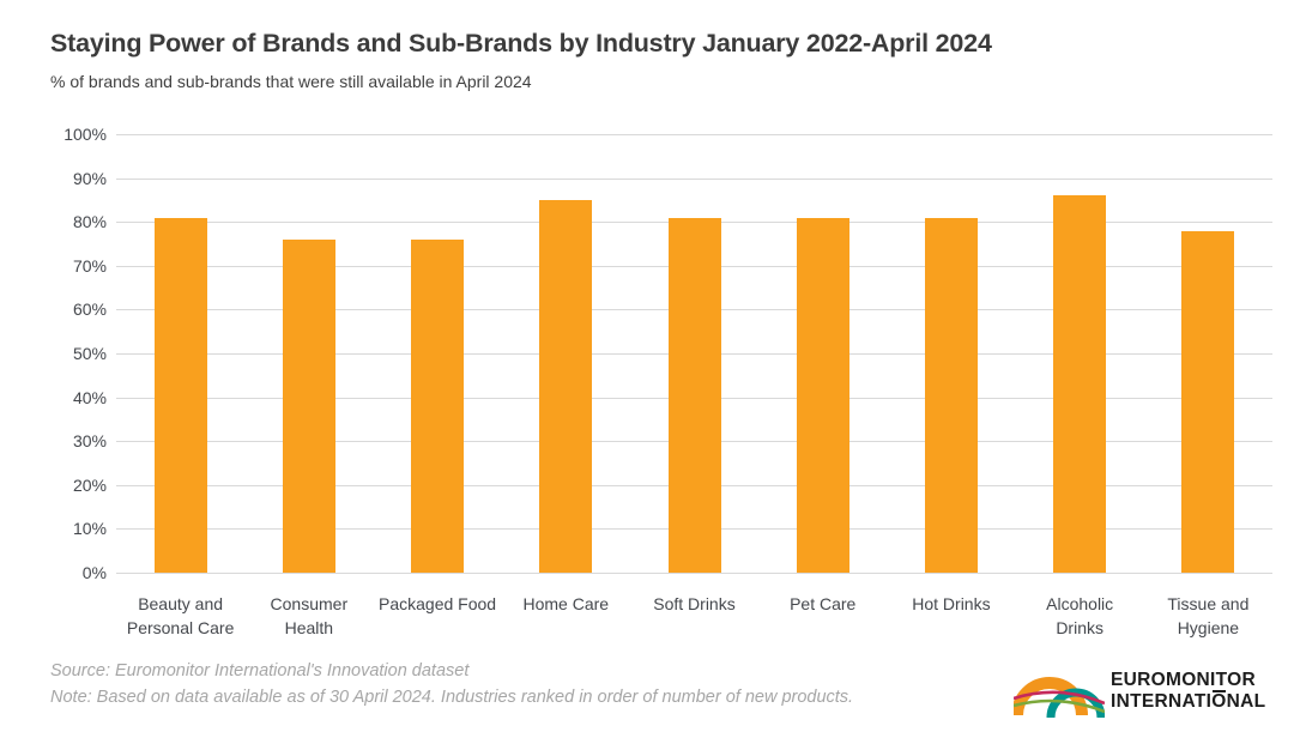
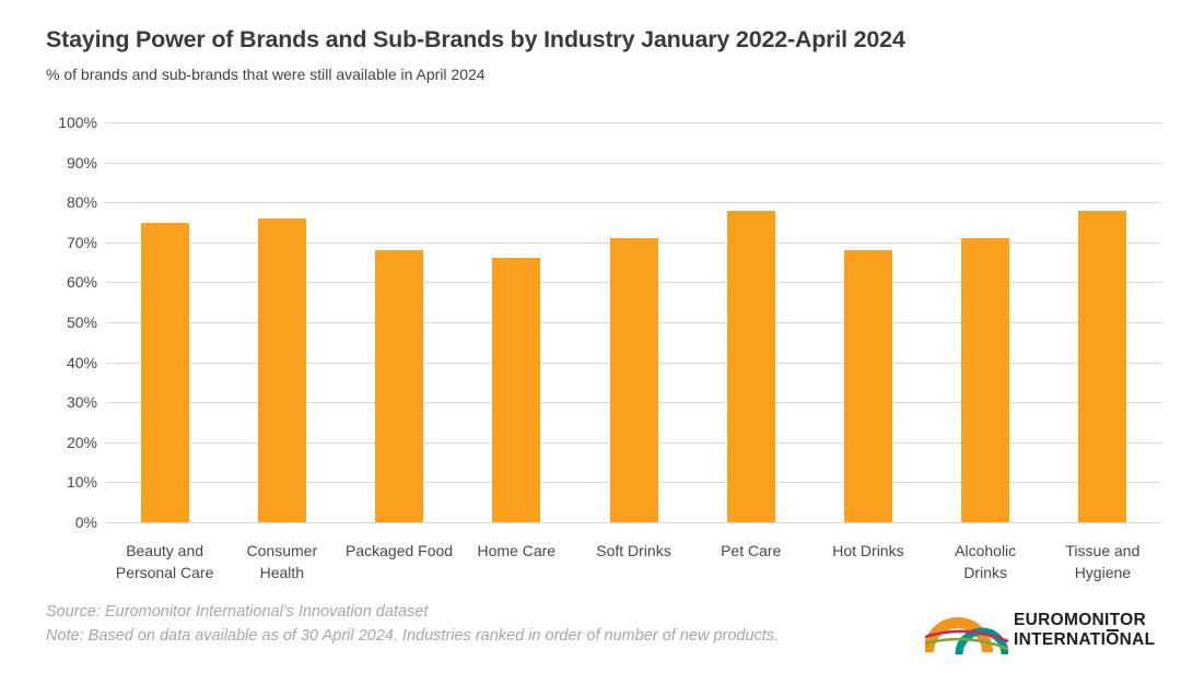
Beauty and Personal Care: 81% -> 75%
Packaged Food: 76% -> 68%
Home Care: 85% -> 66%
Soft Drinks: 81% -> 71%
Pet Care: 81% -> 78%
Hot Drinks: 81% -> 68%
Alcoholic Drinks: 86% -> 71%
